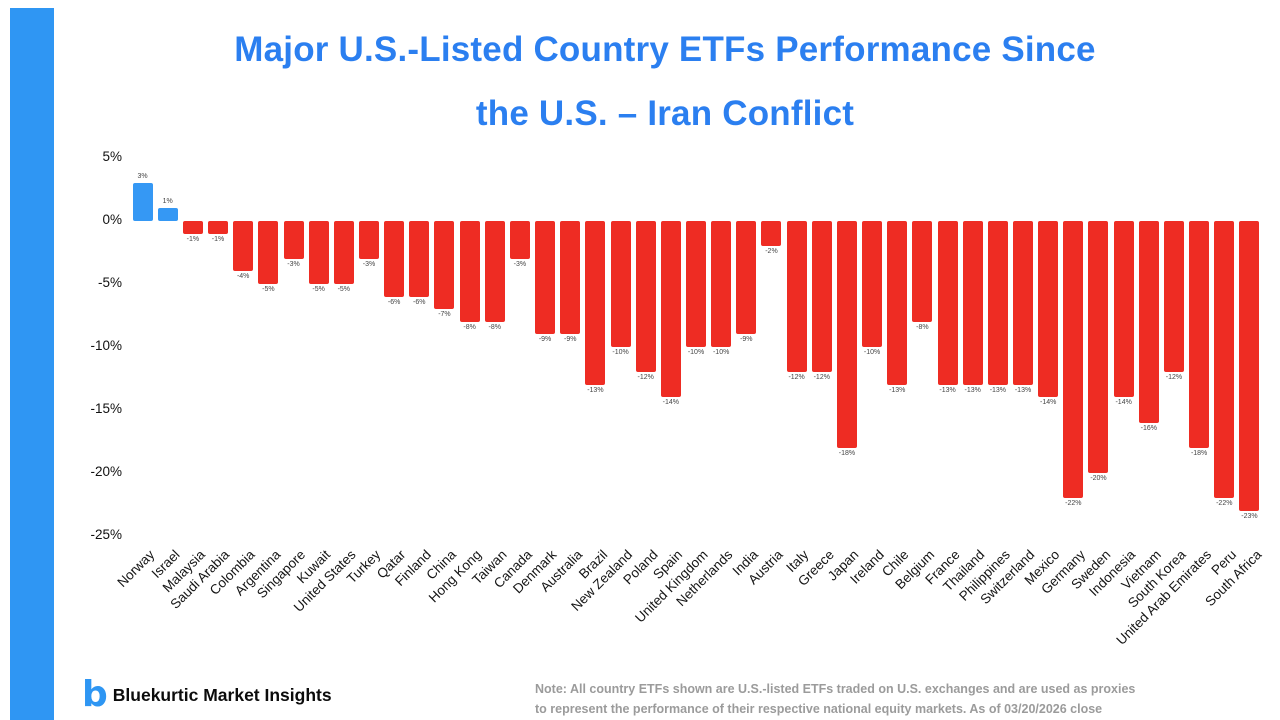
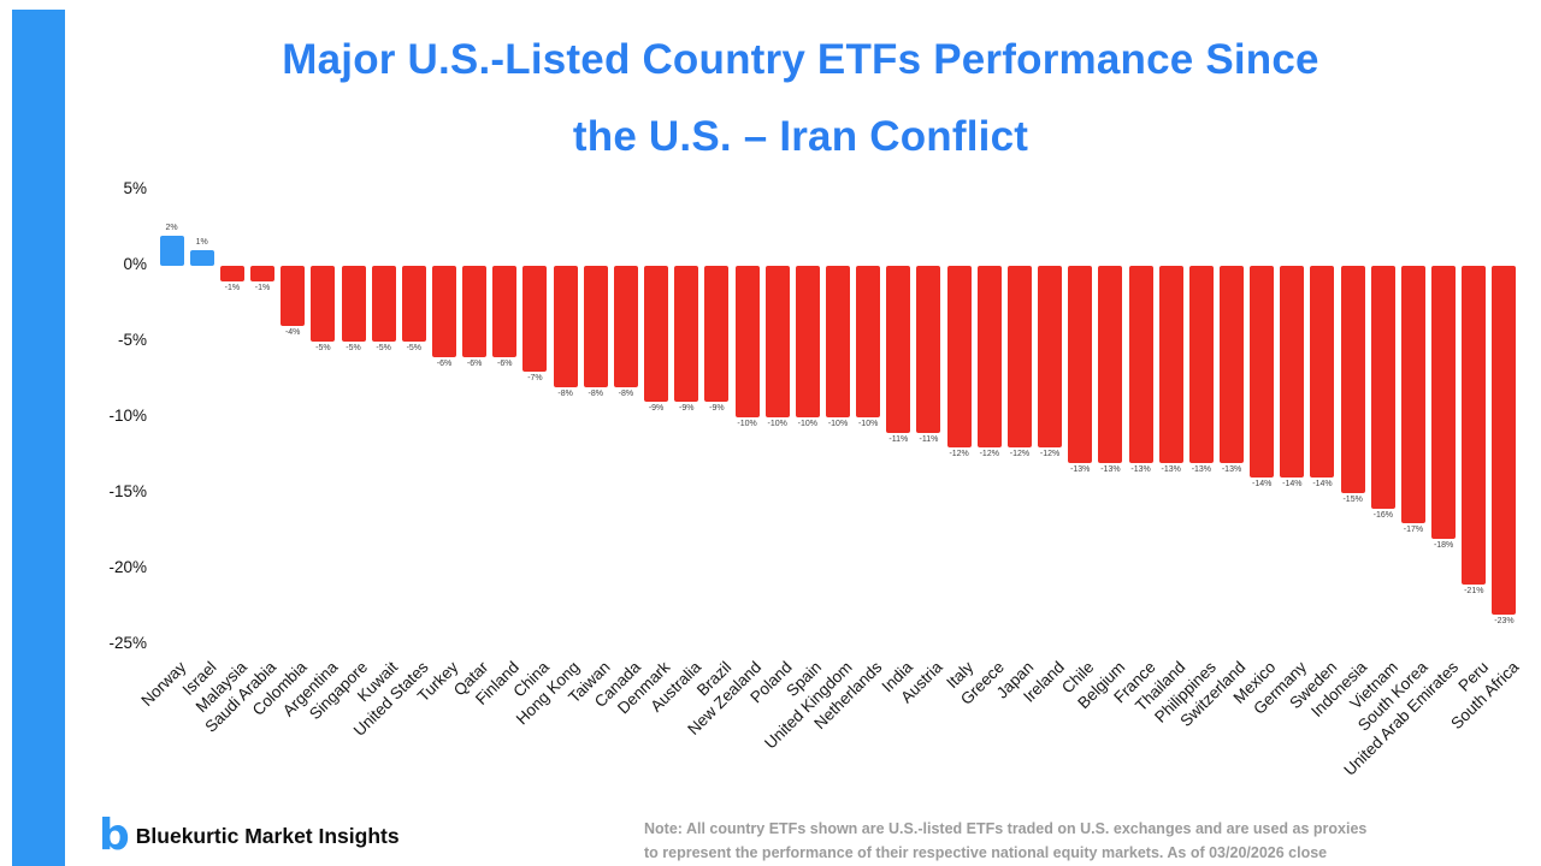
Norway: 3% -> 2%
Singapore: -3% -> -5%
Turkey: -3% -> -6%
Canada: -3% -> -8%
Brazil: -13% -> -9%
Poland: -12% -> -10%
Spain: -14% -> -10%
India: -9% -> -11%
Austria: -2% -> -11%
Japan: -18% -> -12%
Ireland: -10% -> -12%
Belgium: -8% -> -13%
Germany: -22% -> -14%
Sweden: -20% -> -14%
Indonesia: -14% -> -15%
South Korea: -12% -> -17%
Peru: -22% -> -21%
